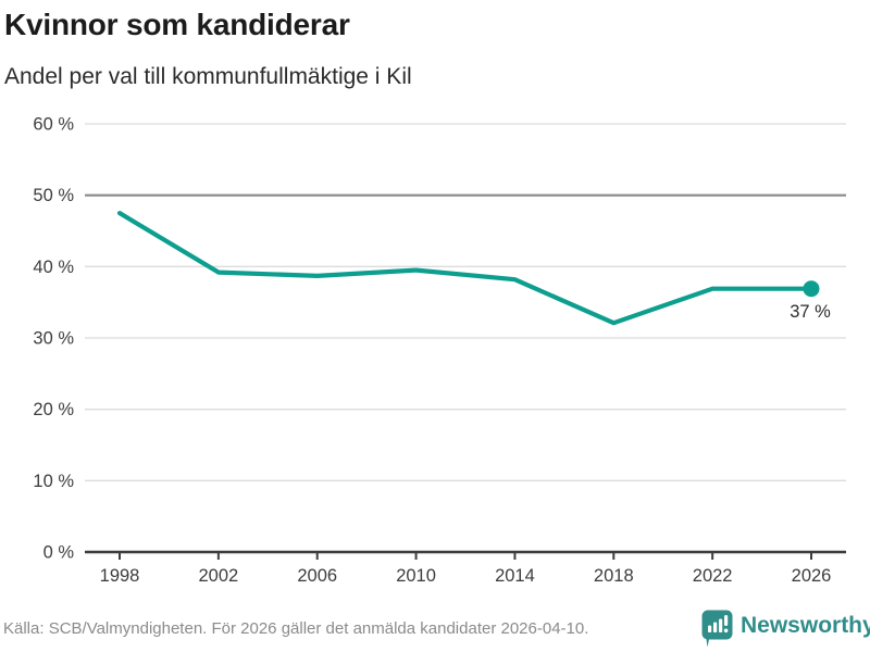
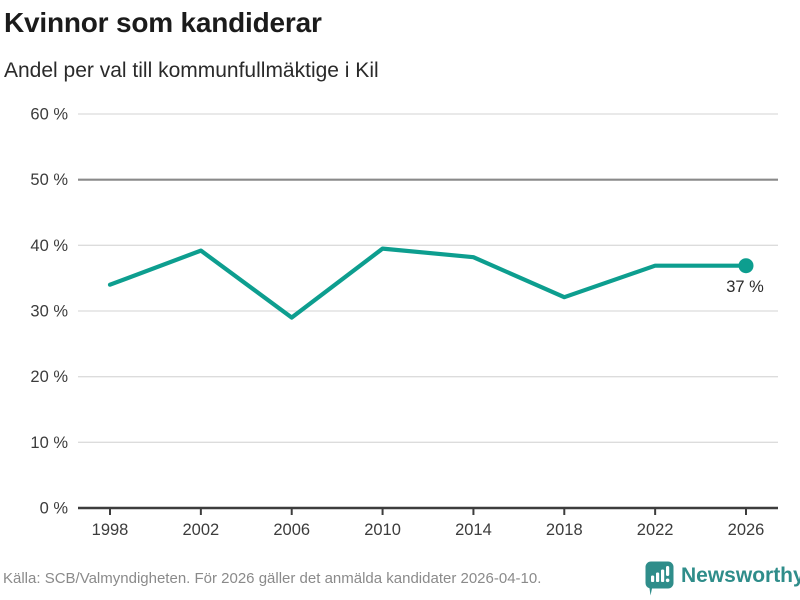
1998: 48% -> 34%
2006: 39% -> 29%
